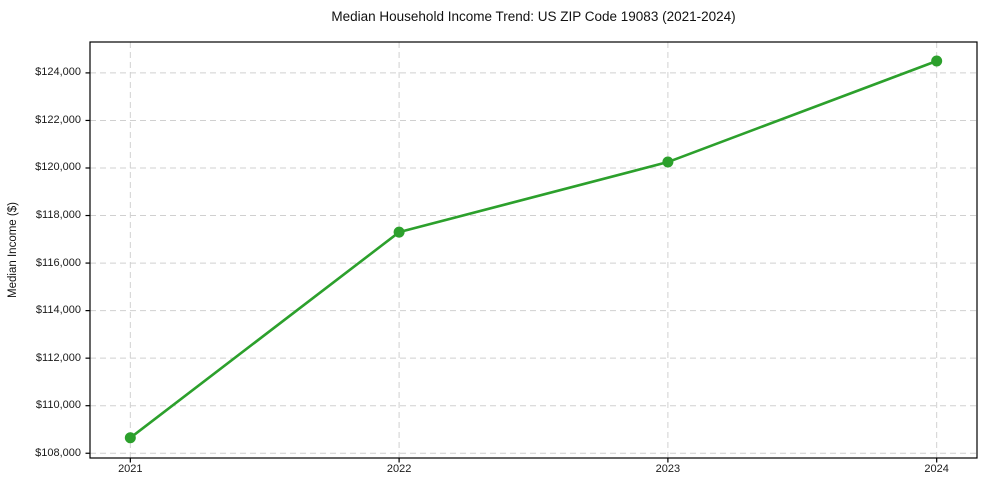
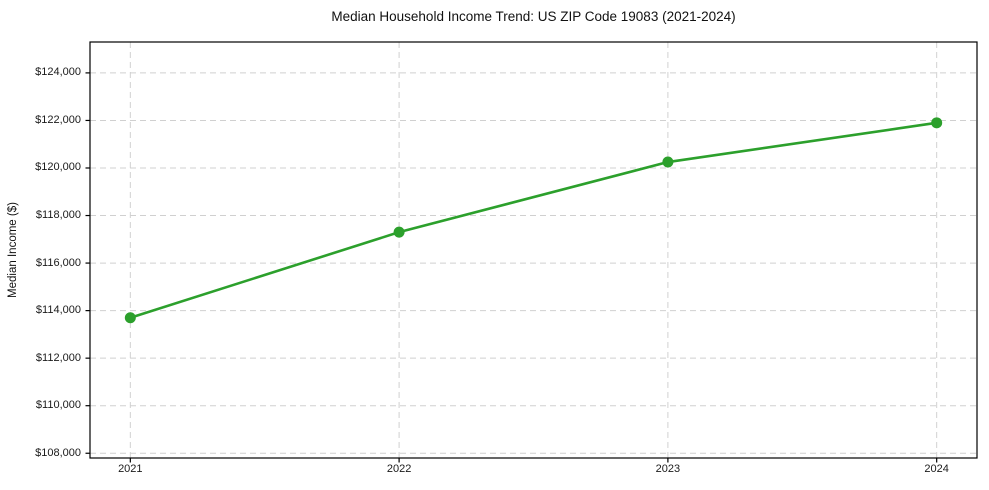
2021: $108600 -> $113700
2024: $124500 -> $121900
